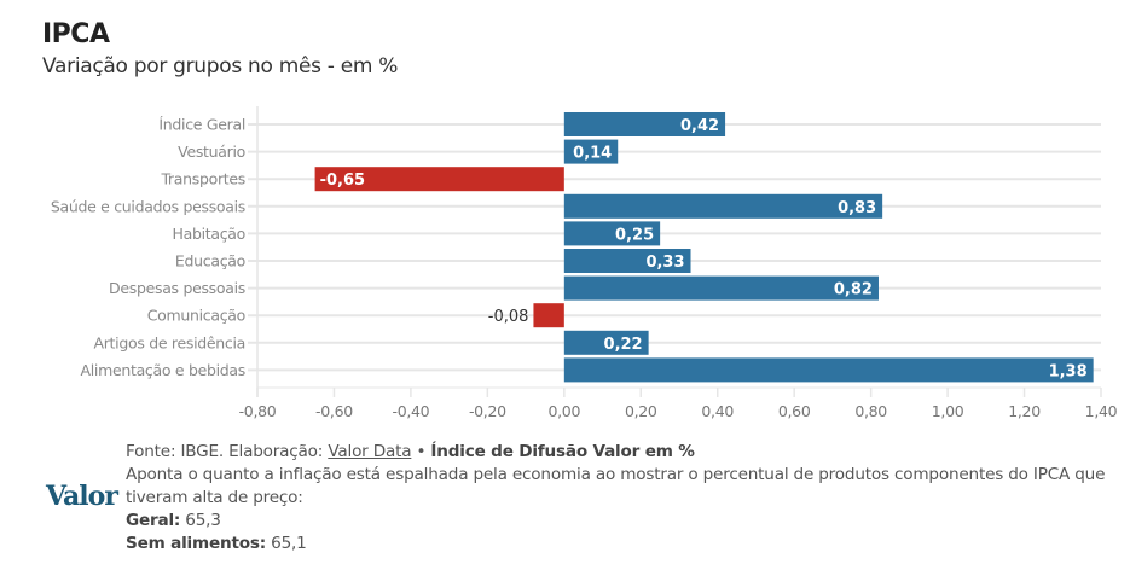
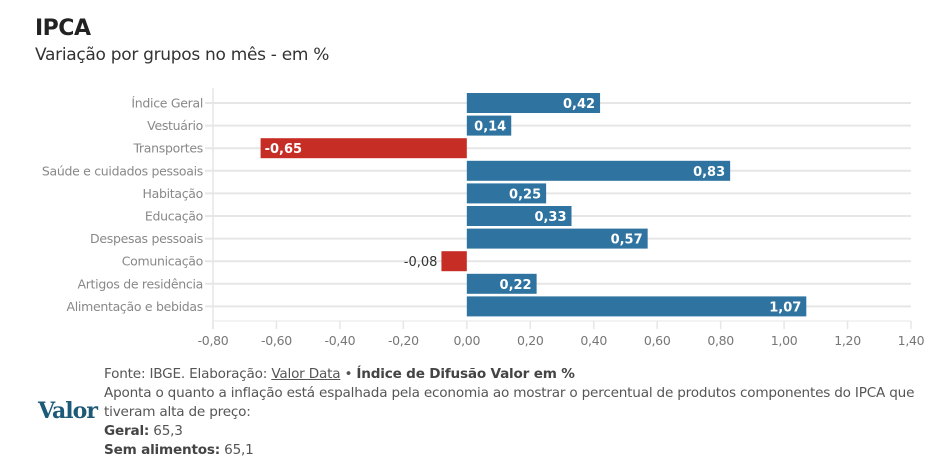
Despesas pessoais: 0,82 -> 0,57
Alimentação e bebidas: 1,38 -> 1,07
